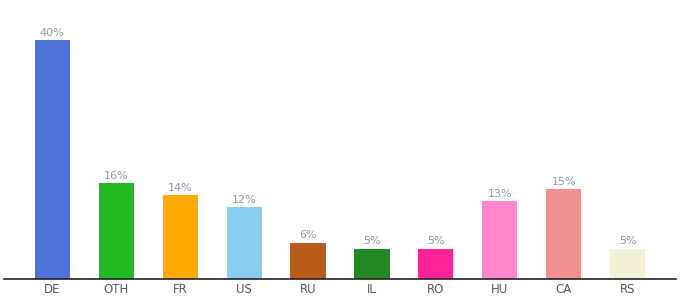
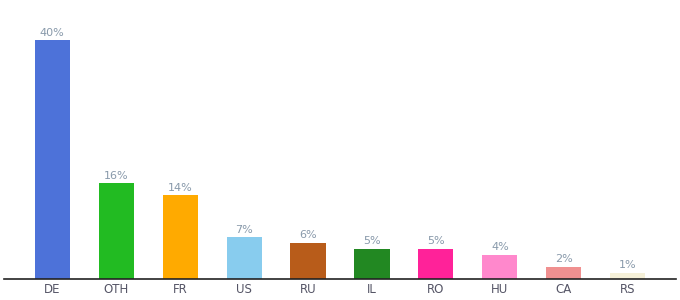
US: 12% -> 7%
HU: 13% -> 4%
CA: 15% -> 2%
RS: 5% -> 1%
